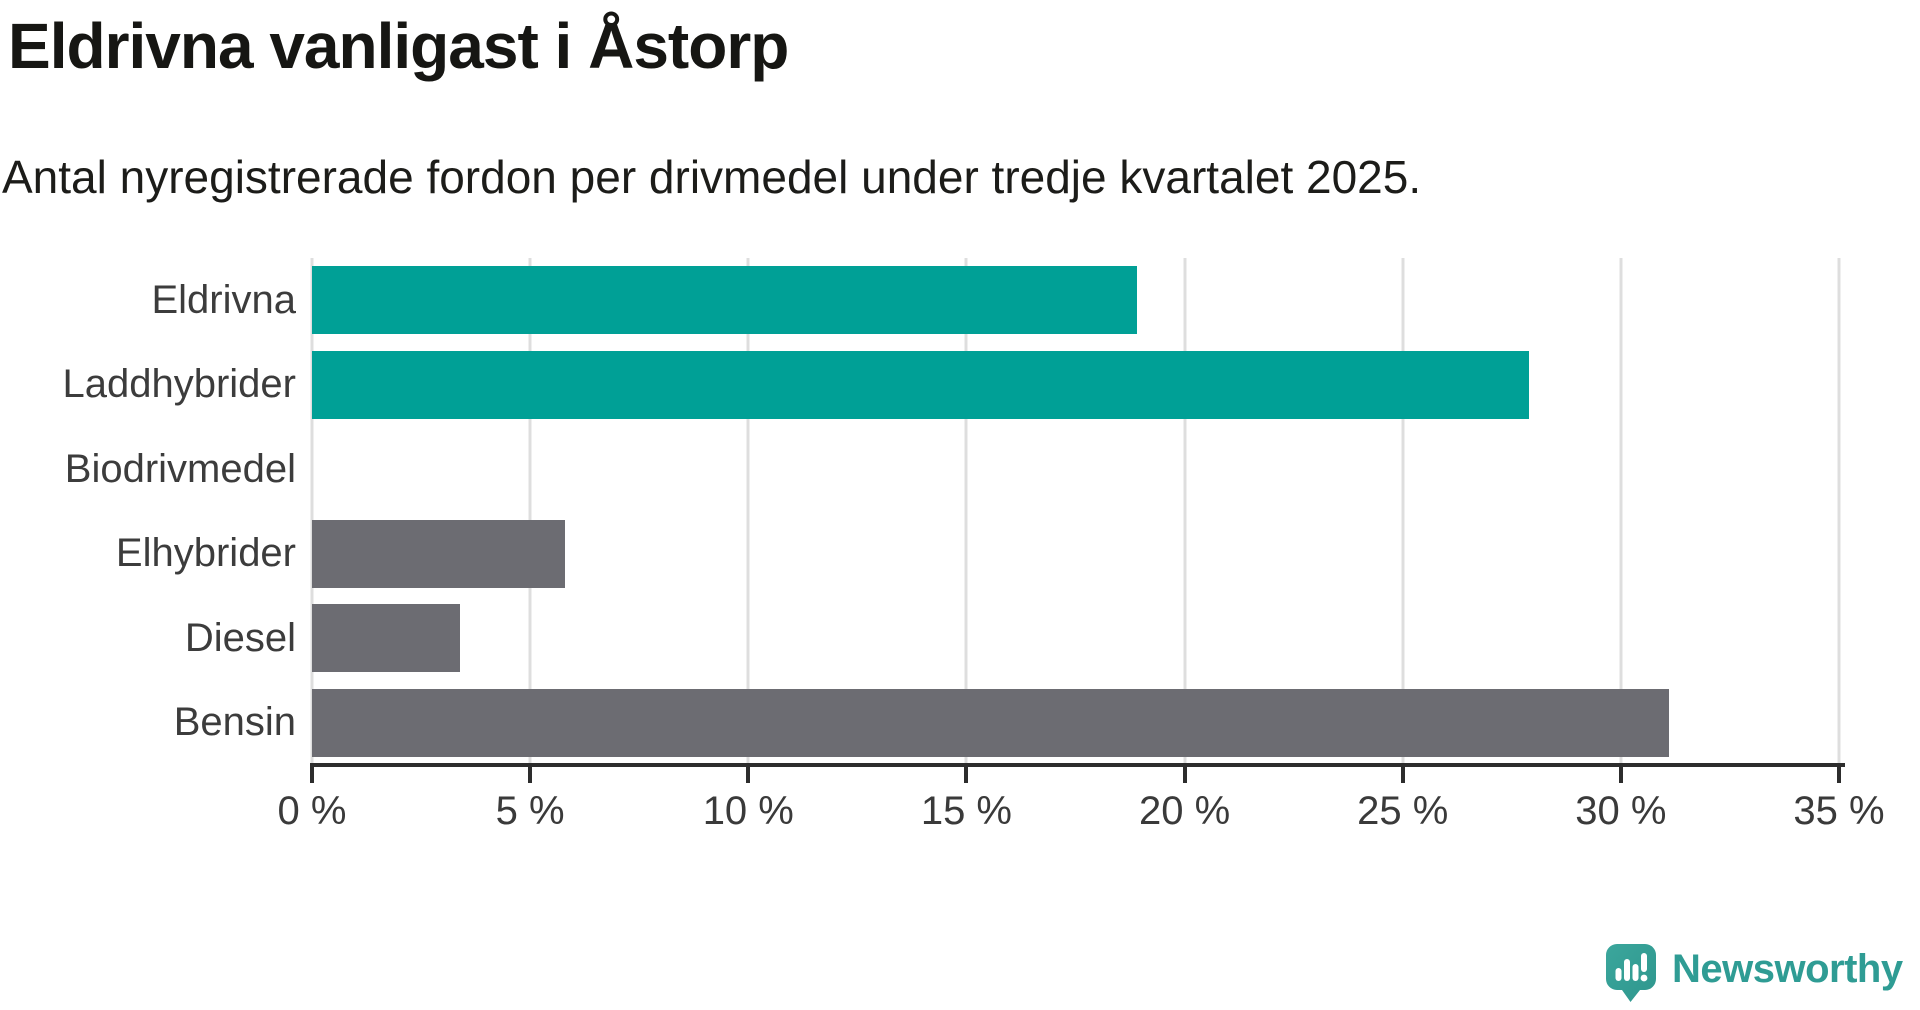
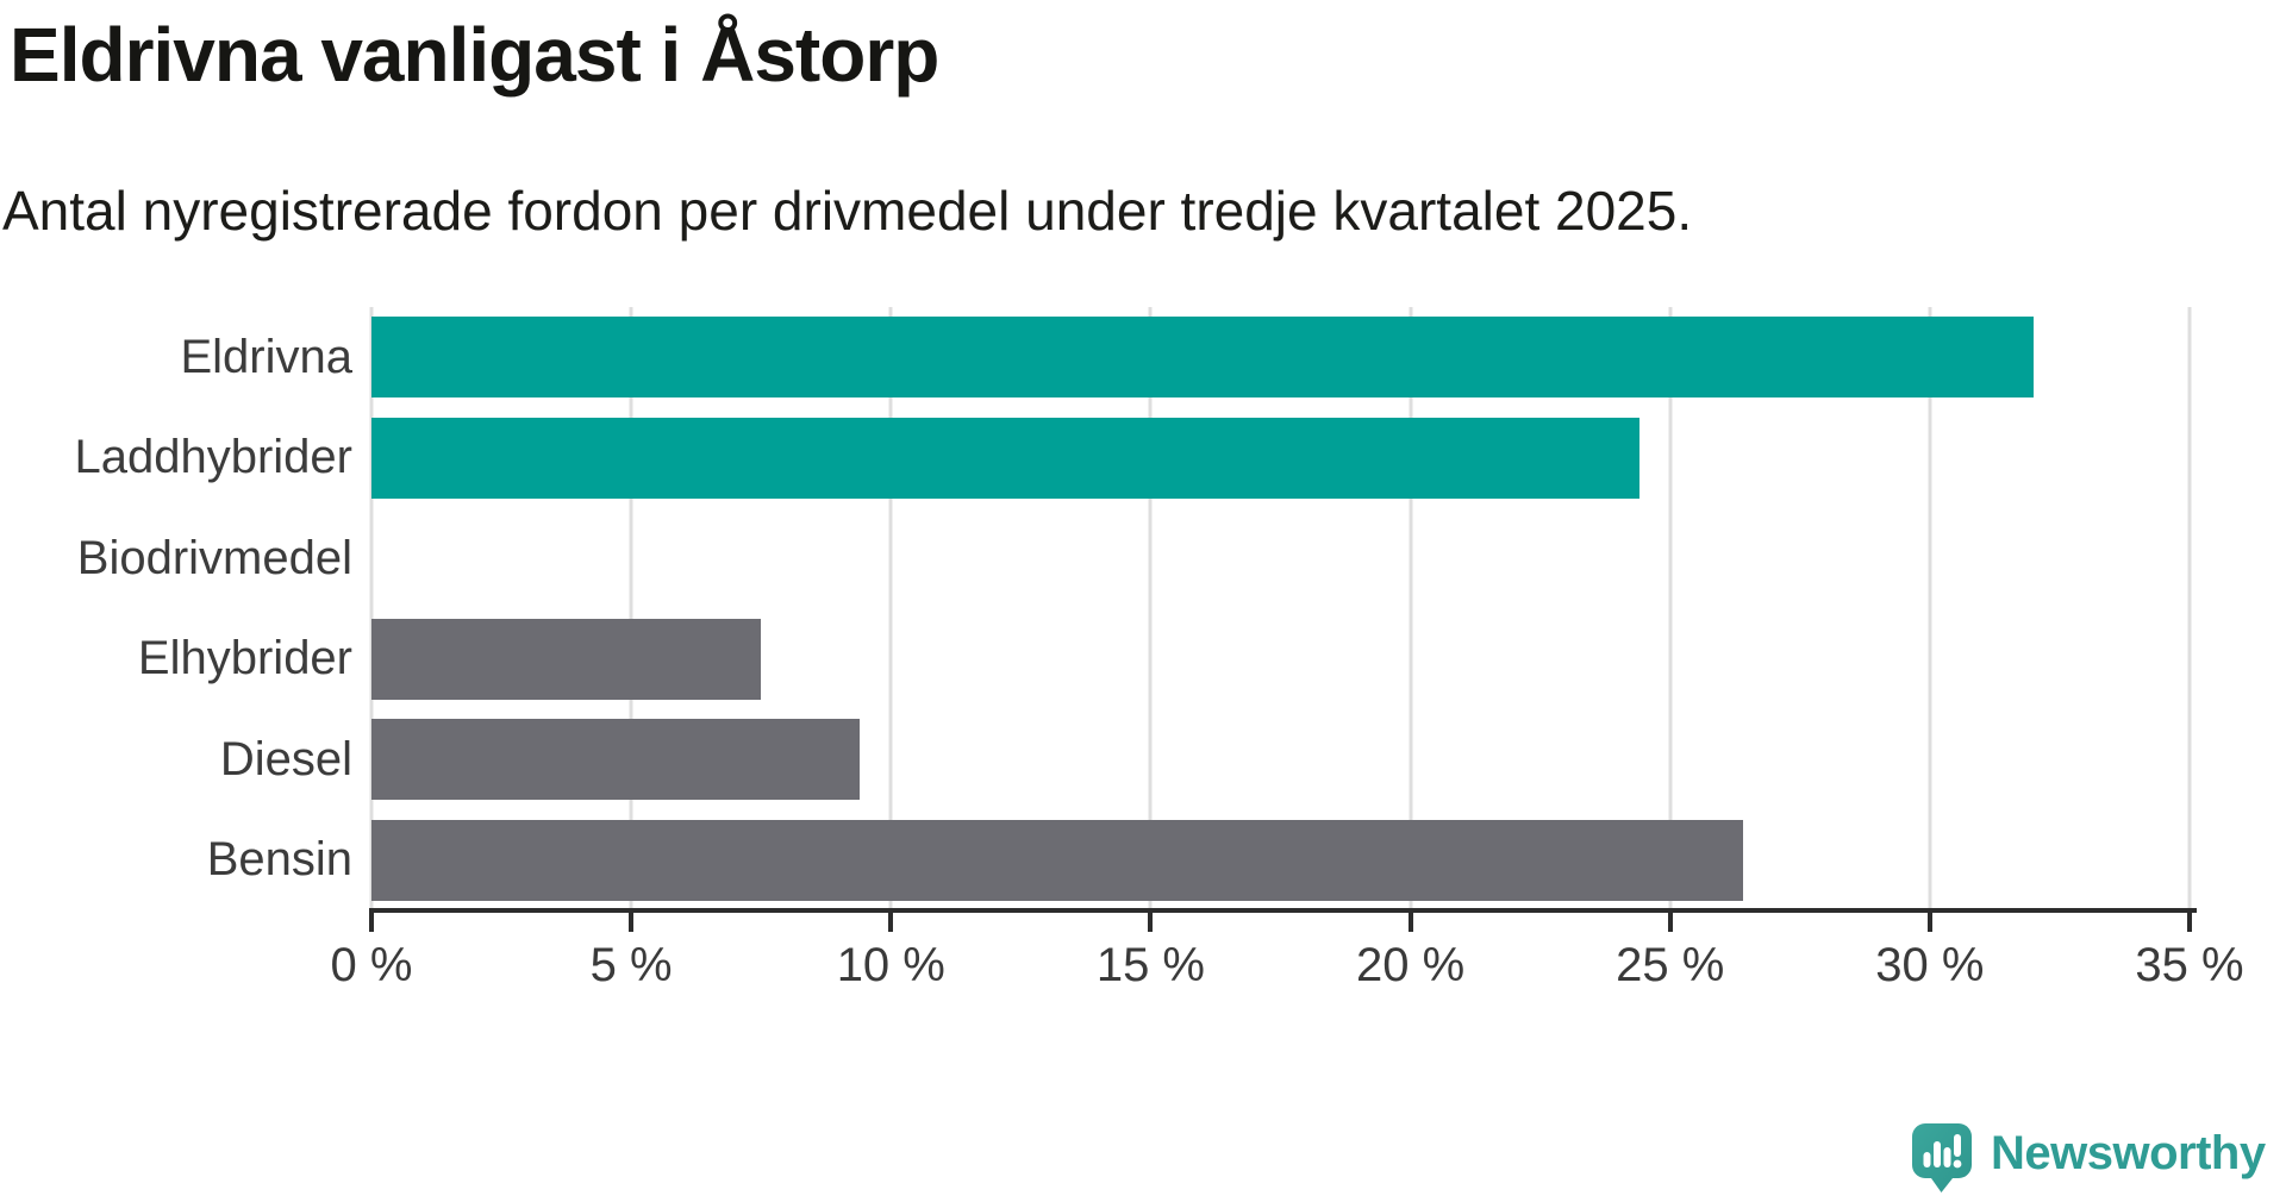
Eldrivna: 18.9% -> 32.0%
Laddhybrider: 27.9% -> 24.4%
Elhybrider: 5.8% -> 7.5%
Diesel: 3.4% -> 9.4%
Bensin: 31.1% -> 26.4%
